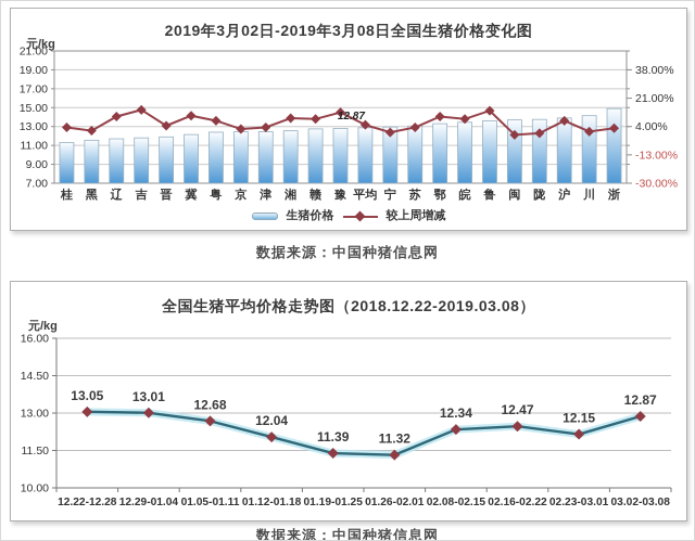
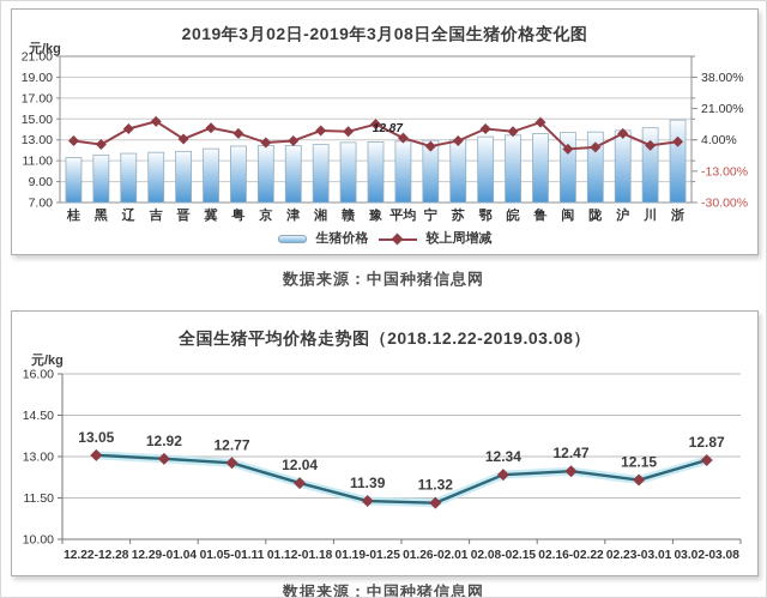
全国生猪平均价格走势图（2018.12.22-2019.03.08）/12.29-01.04: 13.01 -> 12.92
全国生猪平均价格走势图（2018.12.22-2019.03.08）/01.05-01.11: 12.68 -> 12.77
